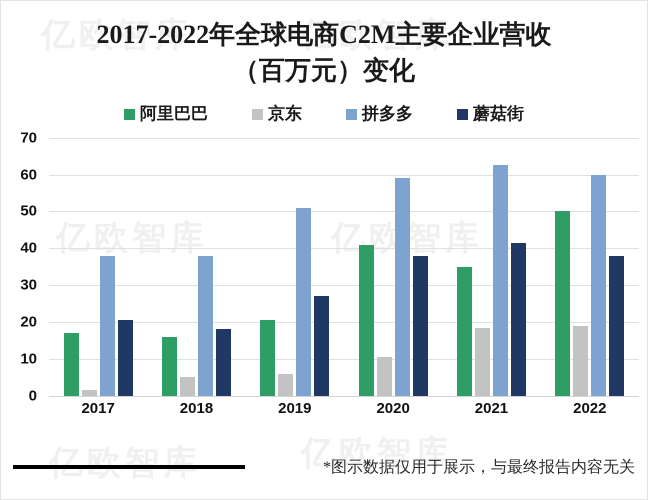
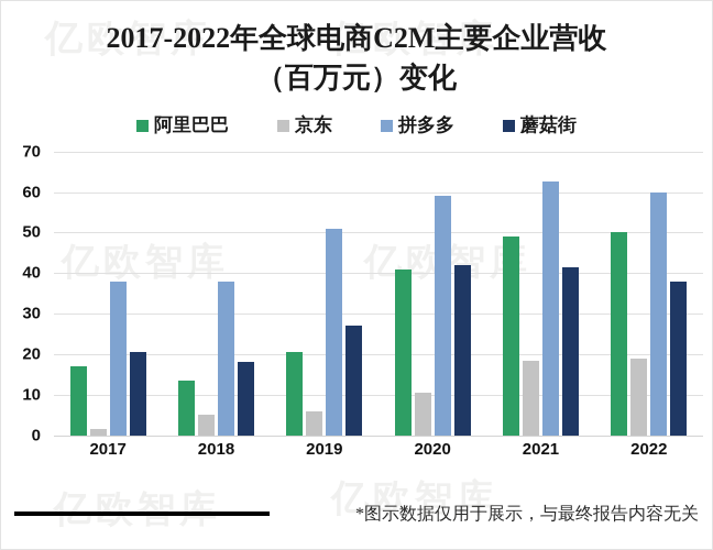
阿里巴巴/2018: 16 -> 14
蘑菇街/2020: 38 -> 42
阿里巴巴/2021: 35 -> 49
